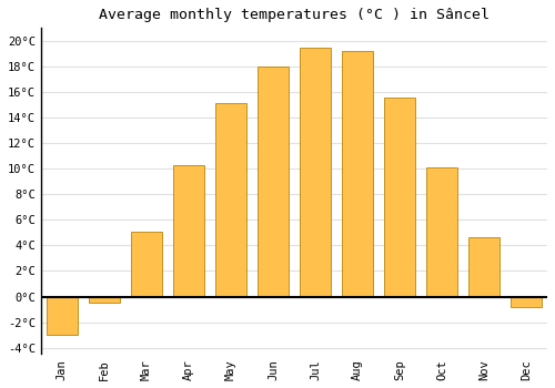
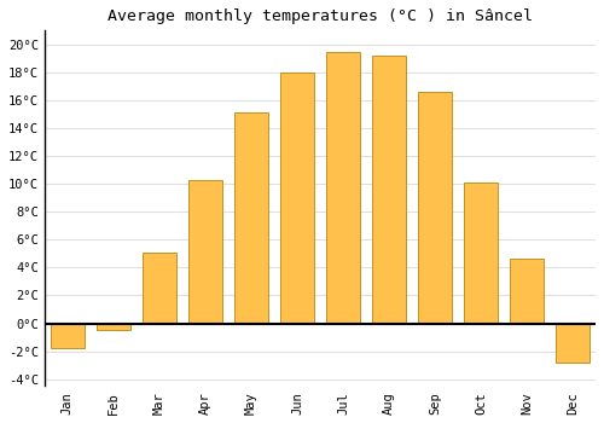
Jan: -3.0°C -> -1.8°C
Sep: 15.6°C -> 16.6°C
Dec: -0.8°C -> -2.8°C
